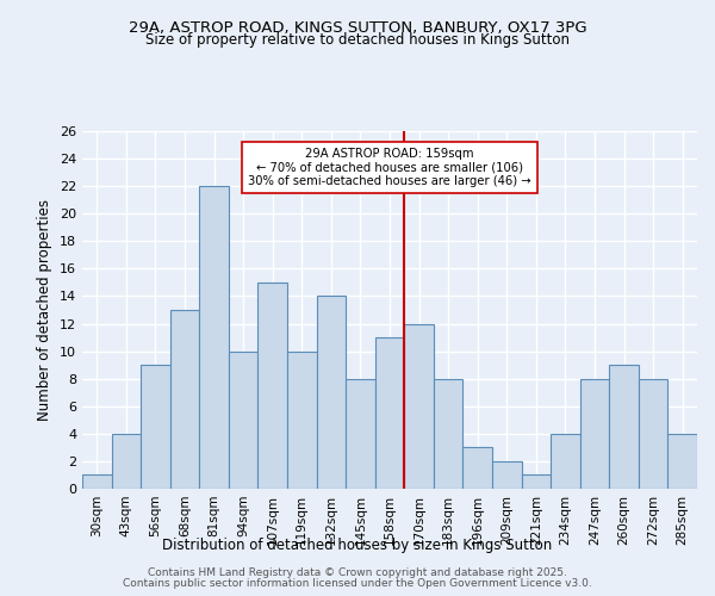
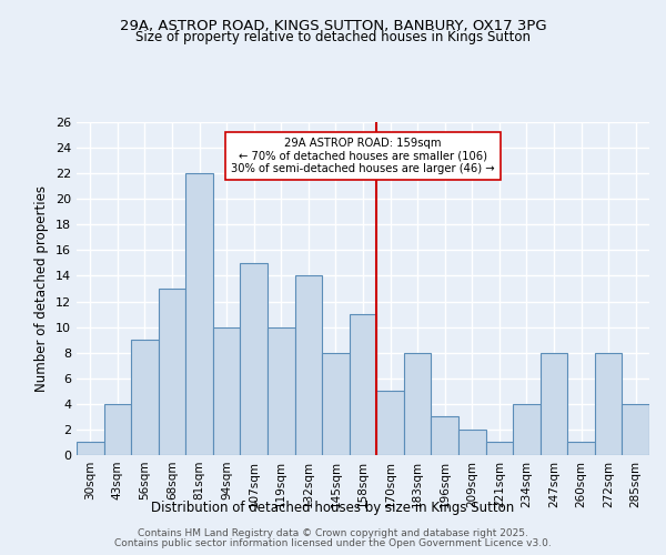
170sqm: 12 -> 5
260sqm: 9 -> 1
